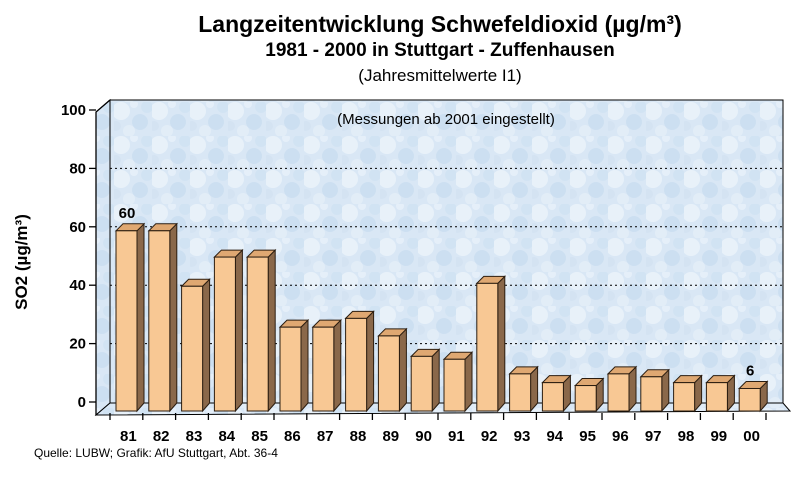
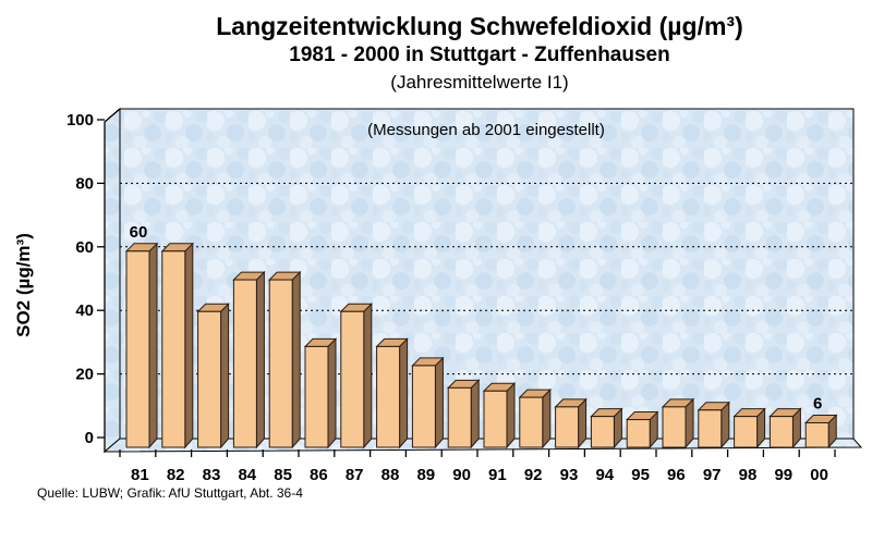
86: 27 -> 30
87: 27 -> 41
92: 42 -> 14
